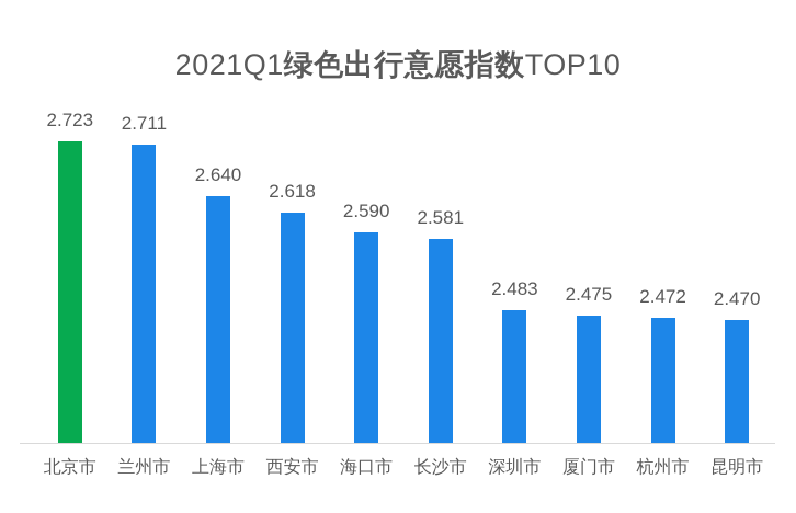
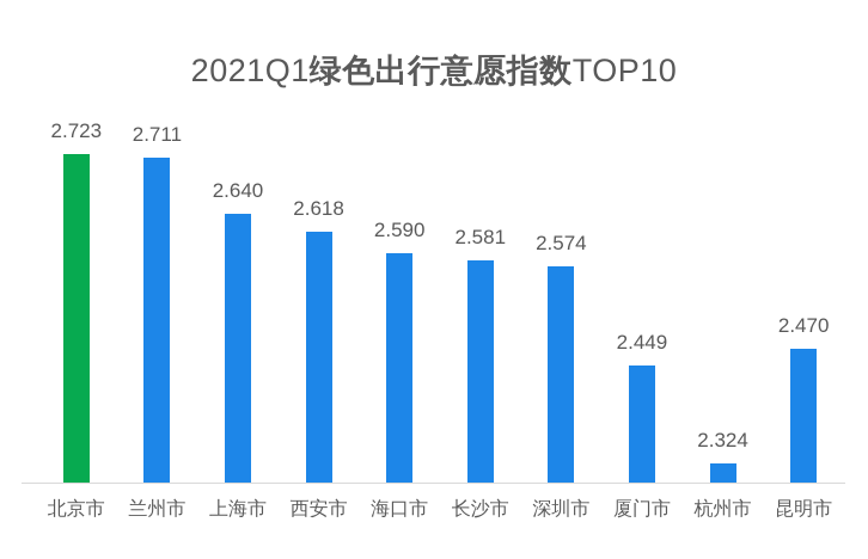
深圳市: 2.483 -> 2.574
厦门市: 2.475 -> 2.449
杭州市: 2.472 -> 2.324
